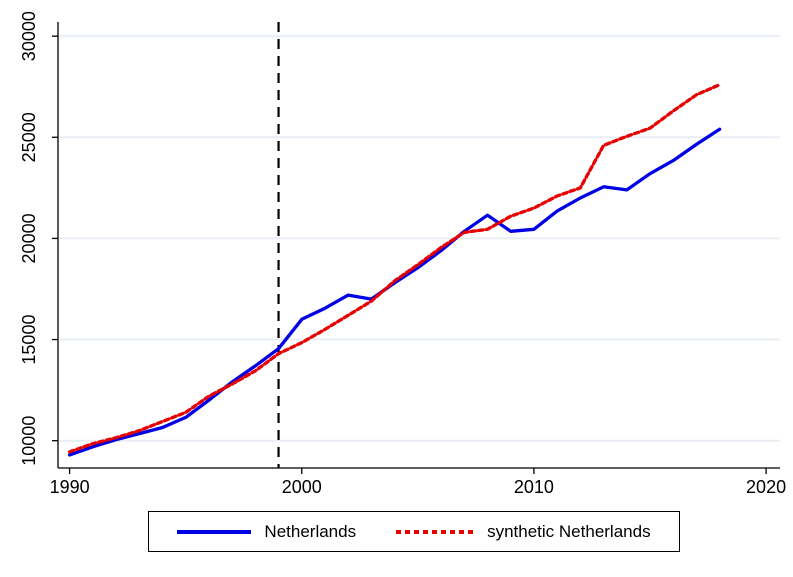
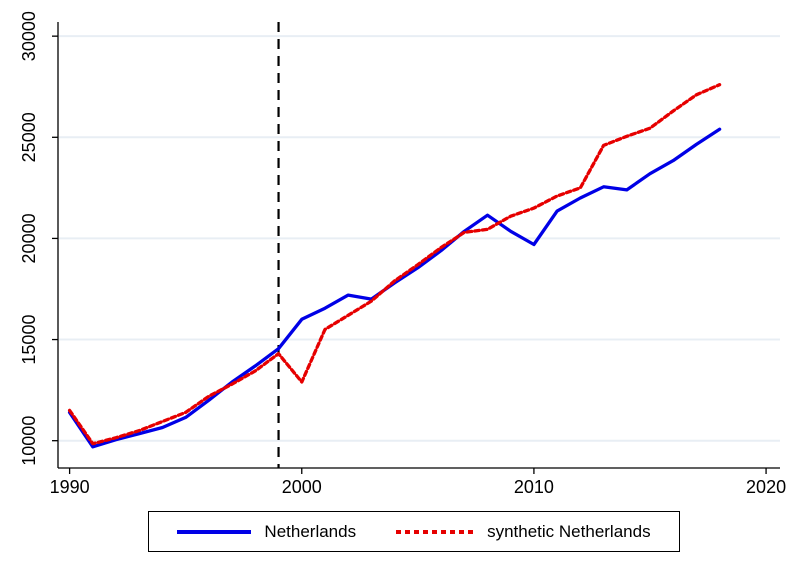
Netherlands/1990: 9300 -> 11400
synthetic Netherlands/1990: 9400 -> 11500
synthetic Netherlands/2000: 14800 -> 12900
Netherlands/2010: 20400 -> 19700
